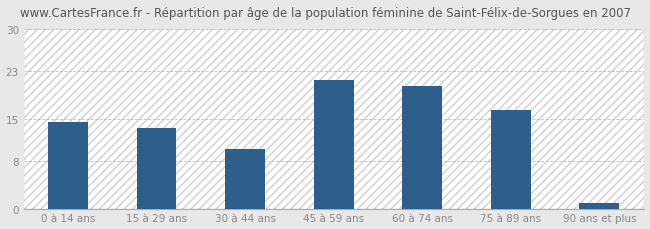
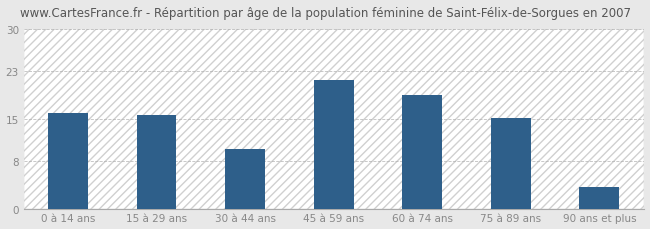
0 à 14 ans: 14.5 -> 16.0
15 à 29 ans: 13.5 -> 15.6
60 à 74 ans: 20.5 -> 19.0
75 à 89 ans: 16.5 -> 15.2
90 ans et plus: 1.0 -> 3.6
